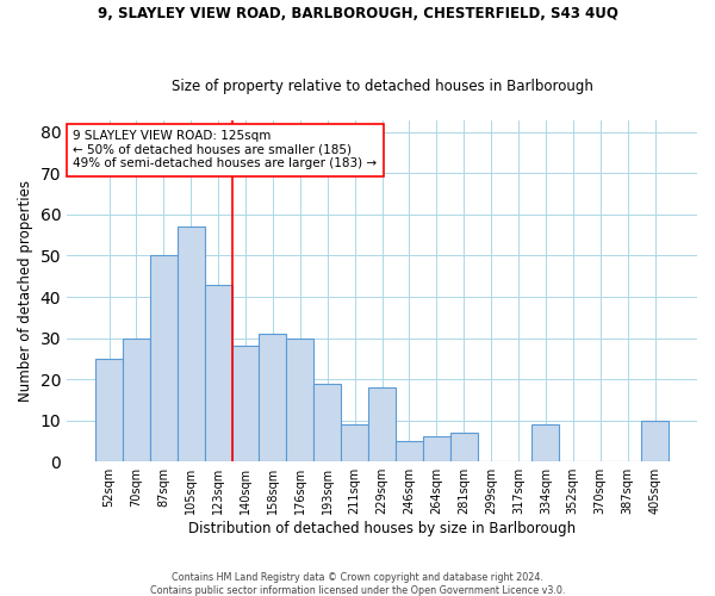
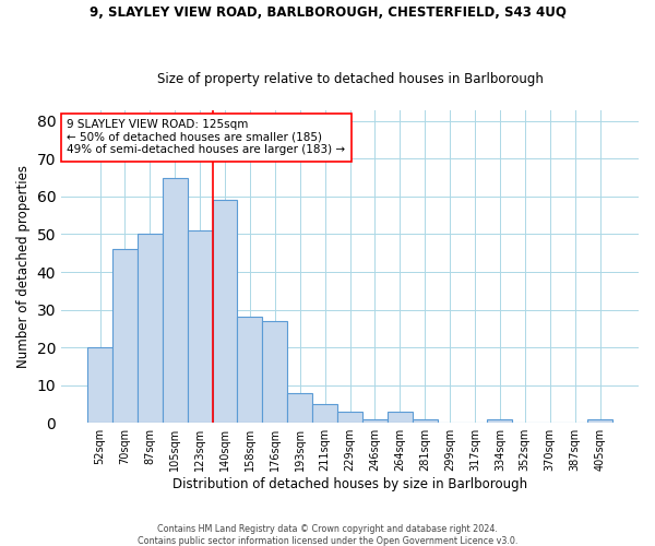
52sqm: 25 -> 20
70sqm: 30 -> 46
105sqm: 57 -> 65
123sqm: 43 -> 51
140sqm: 28 -> 59
158sqm: 31 -> 28
176sqm: 30 -> 27
193sqm: 19 -> 8
211sqm: 9 -> 5
229sqm: 18 -> 3
246sqm: 5 -> 1
264sqm: 6 -> 3
281sqm: 7 -> 1
334sqm: 9 -> 1
405sqm: 10 -> 1
